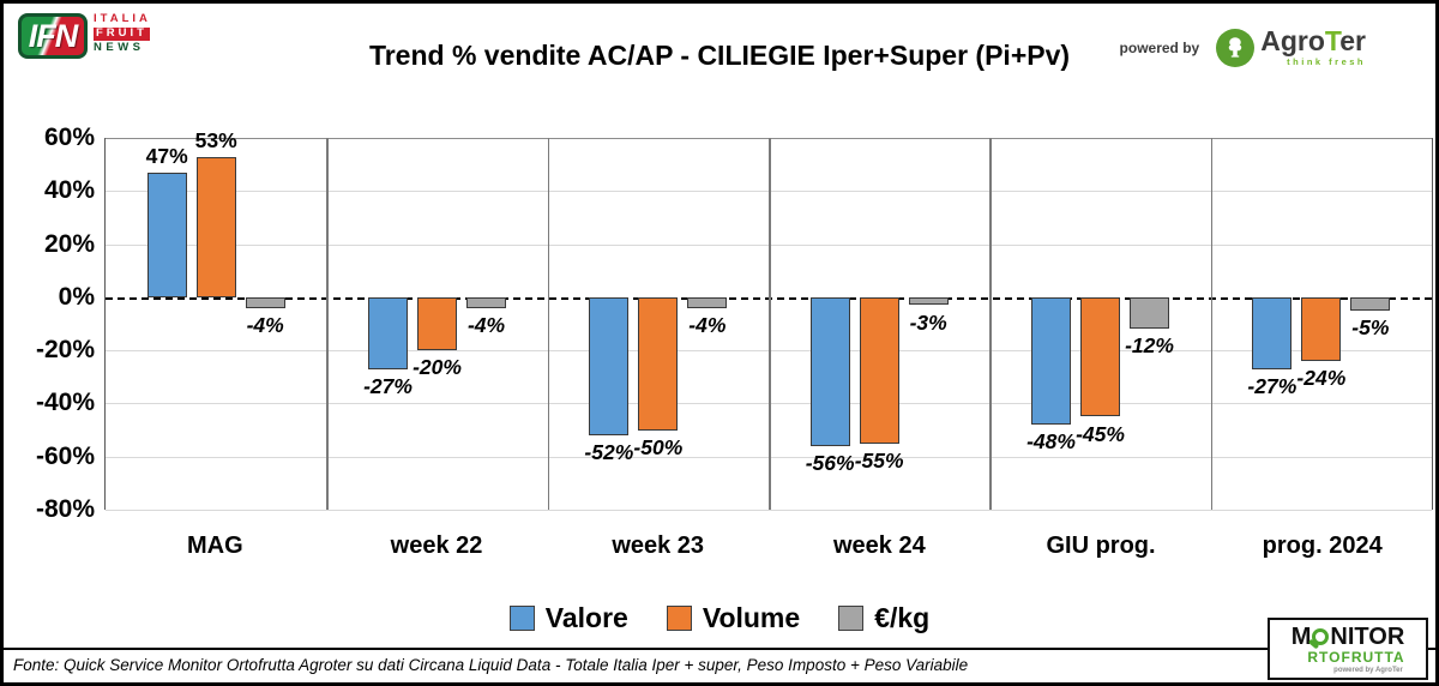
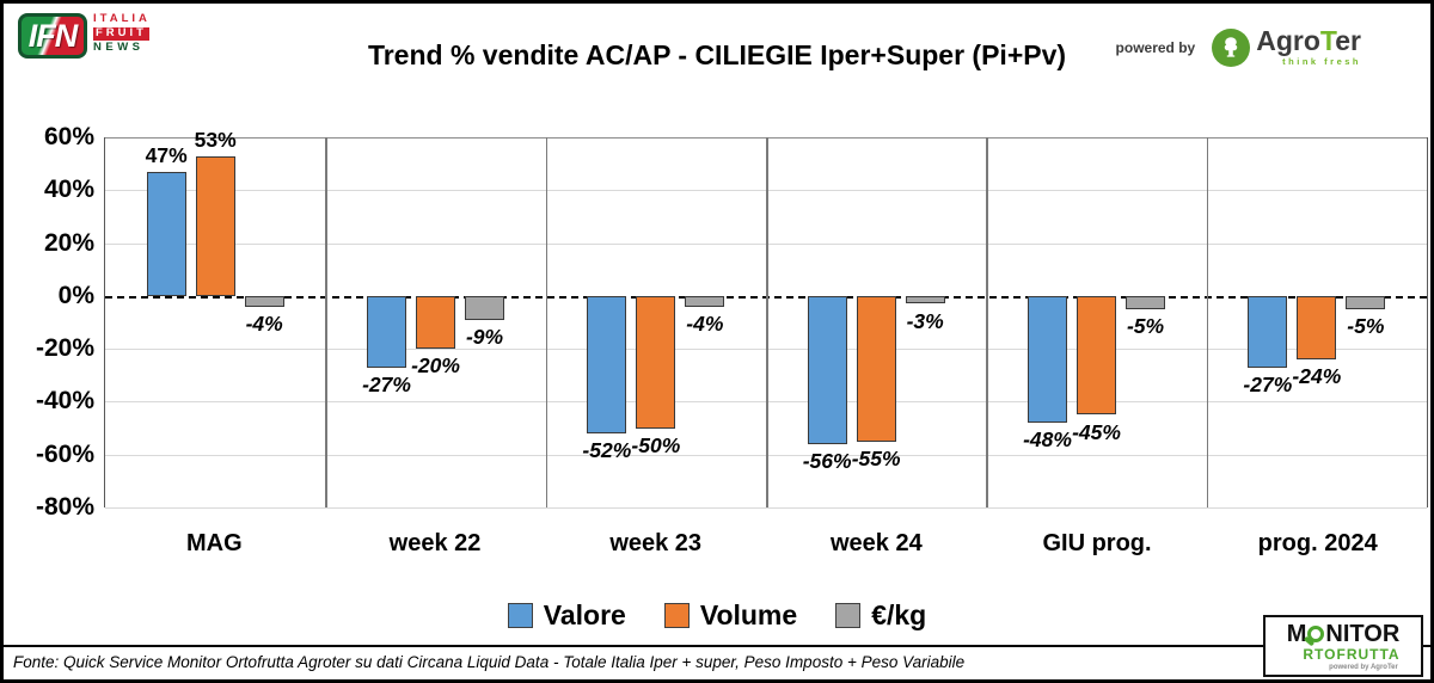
€/kg/week 22: -4% -> -9%
€/kg/GIU prog.: -12% -> -5%
